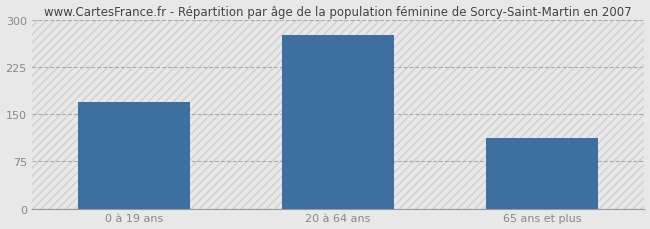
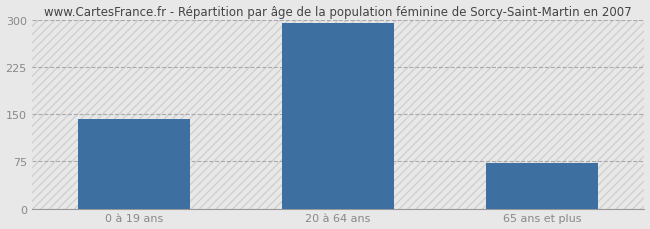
0 à 19 ans: 170 -> 143
20 à 64 ans: 276 -> 295
65 ans et plus: 112 -> 72
